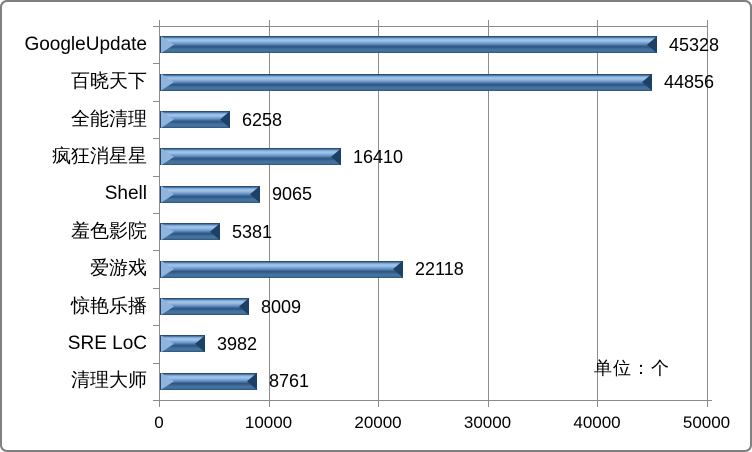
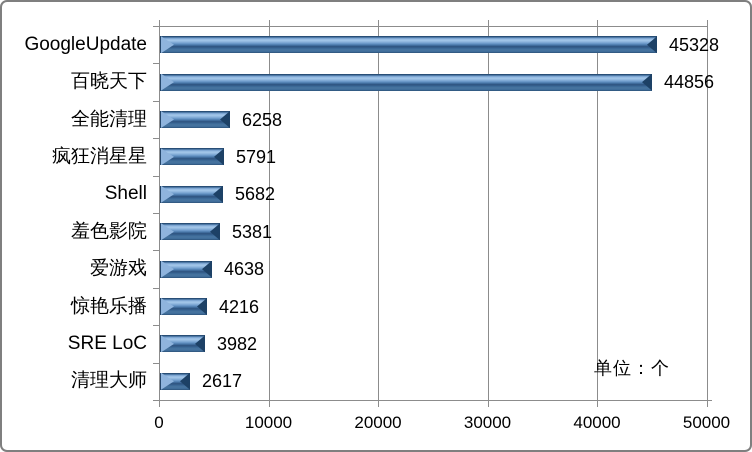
疯狂消星星: 16410 -> 5791
Shell: 9065 -> 5682
爱游戏: 22118 -> 4638
惊艳乐播: 8009 -> 4216
清理大师: 8761 -> 2617
